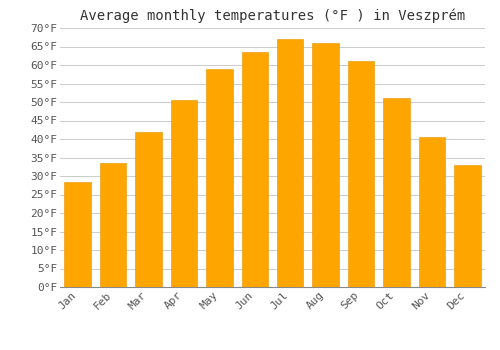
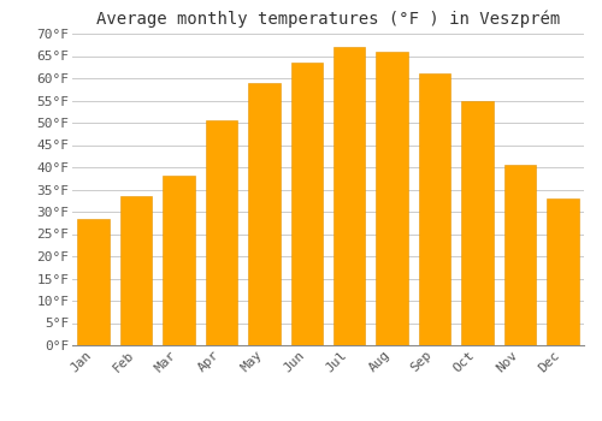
Mar: 42.0°F -> 38.0°F
Oct: 51.0°F -> 55.0°F
